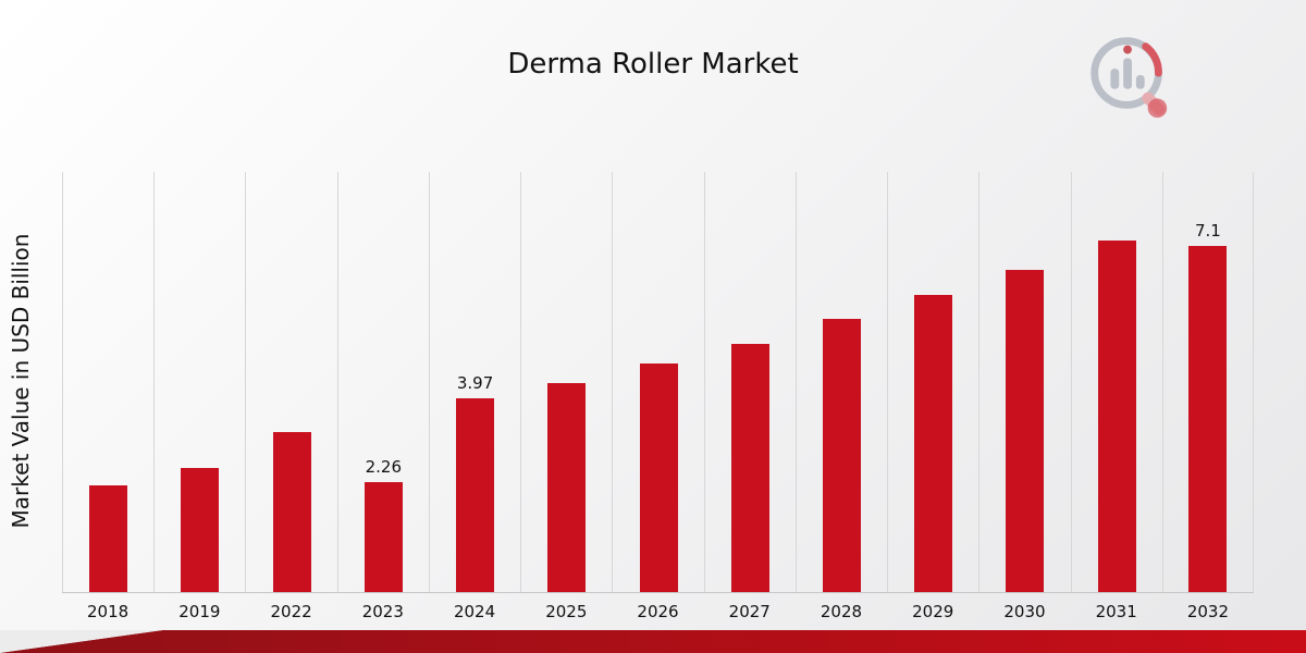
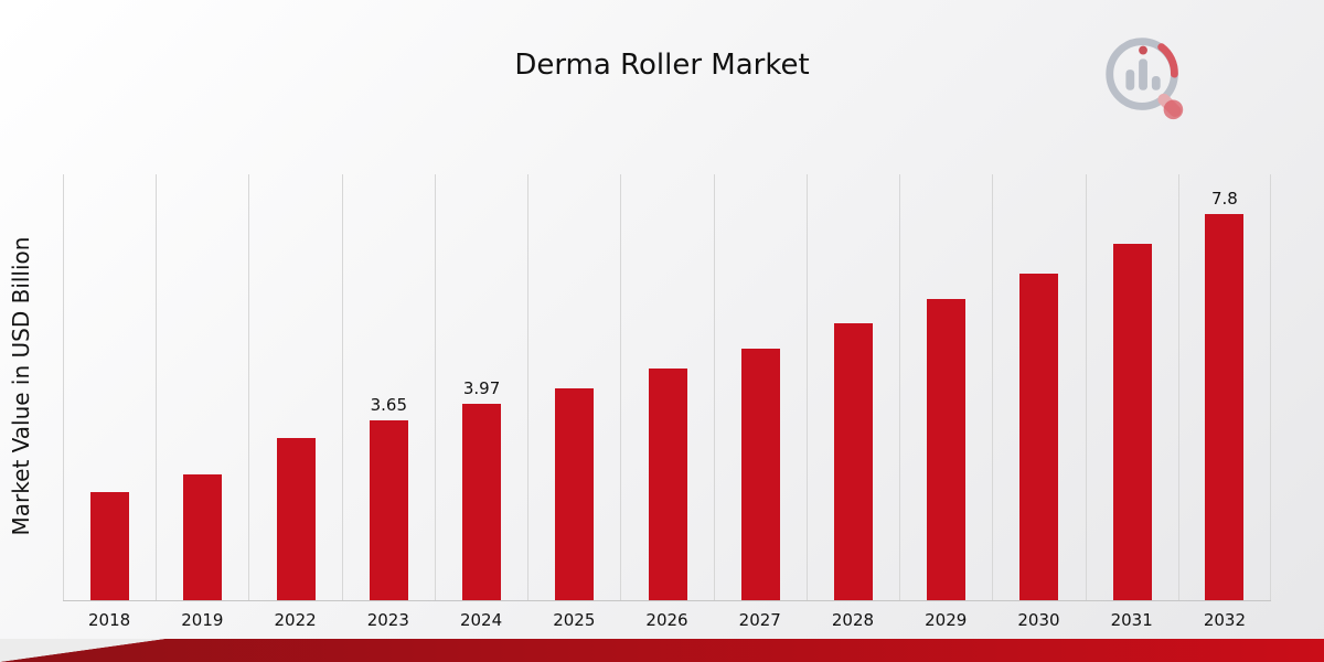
2023: 2.26 -> 3.65
2032: 7.1 -> 7.8
